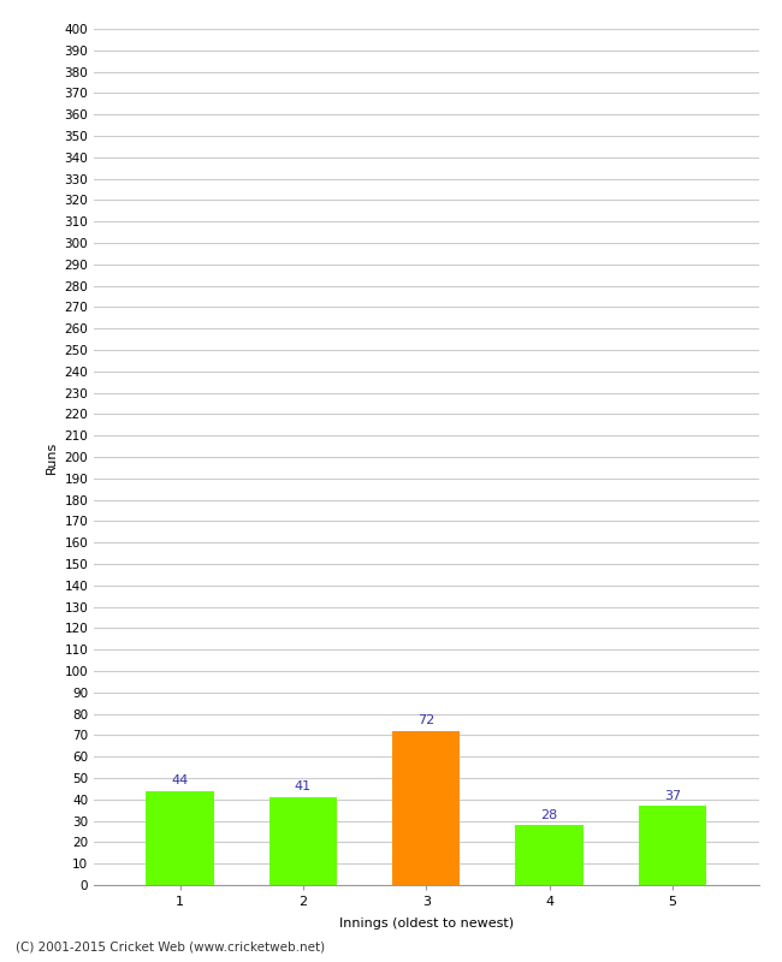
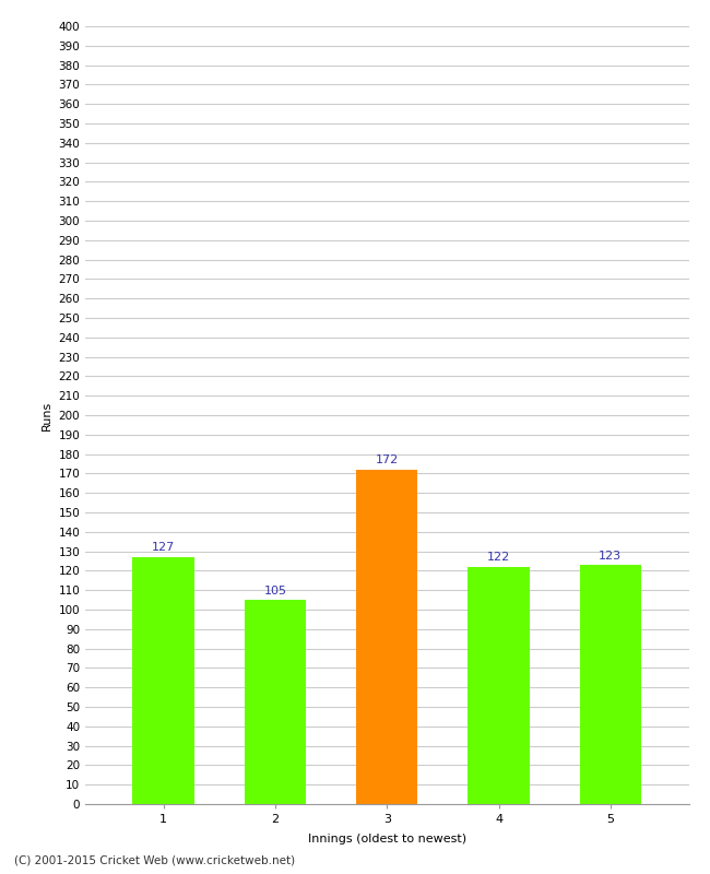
1: 44 -> 127
2: 41 -> 105
3: 72 -> 172
4: 28 -> 122
5: 37 -> 123
